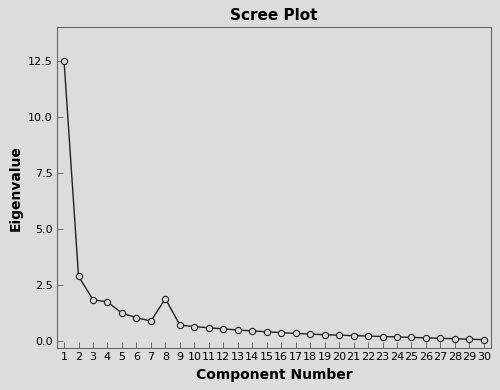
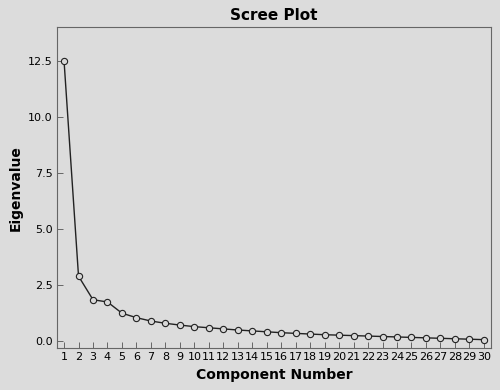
8: 1.90 -> 0.80
